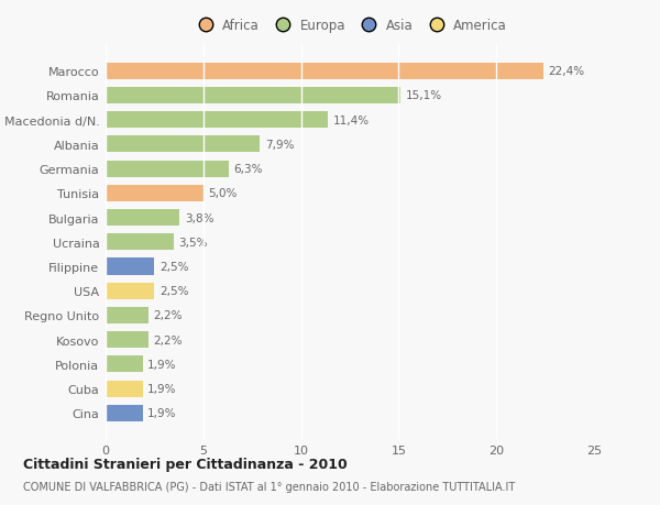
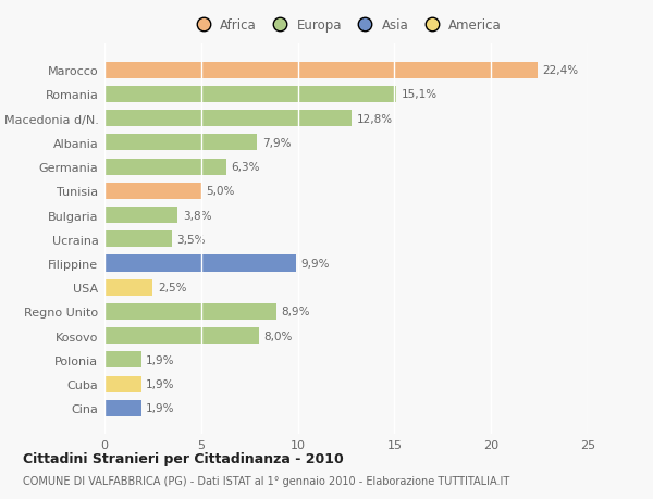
Macedonia d/N.: 11,4% -> 12,8%
Filippine: 2,5% -> 9,9%
Regno Unito: 2,2% -> 8,9%
Kosovo: 2,2% -> 8,0%
